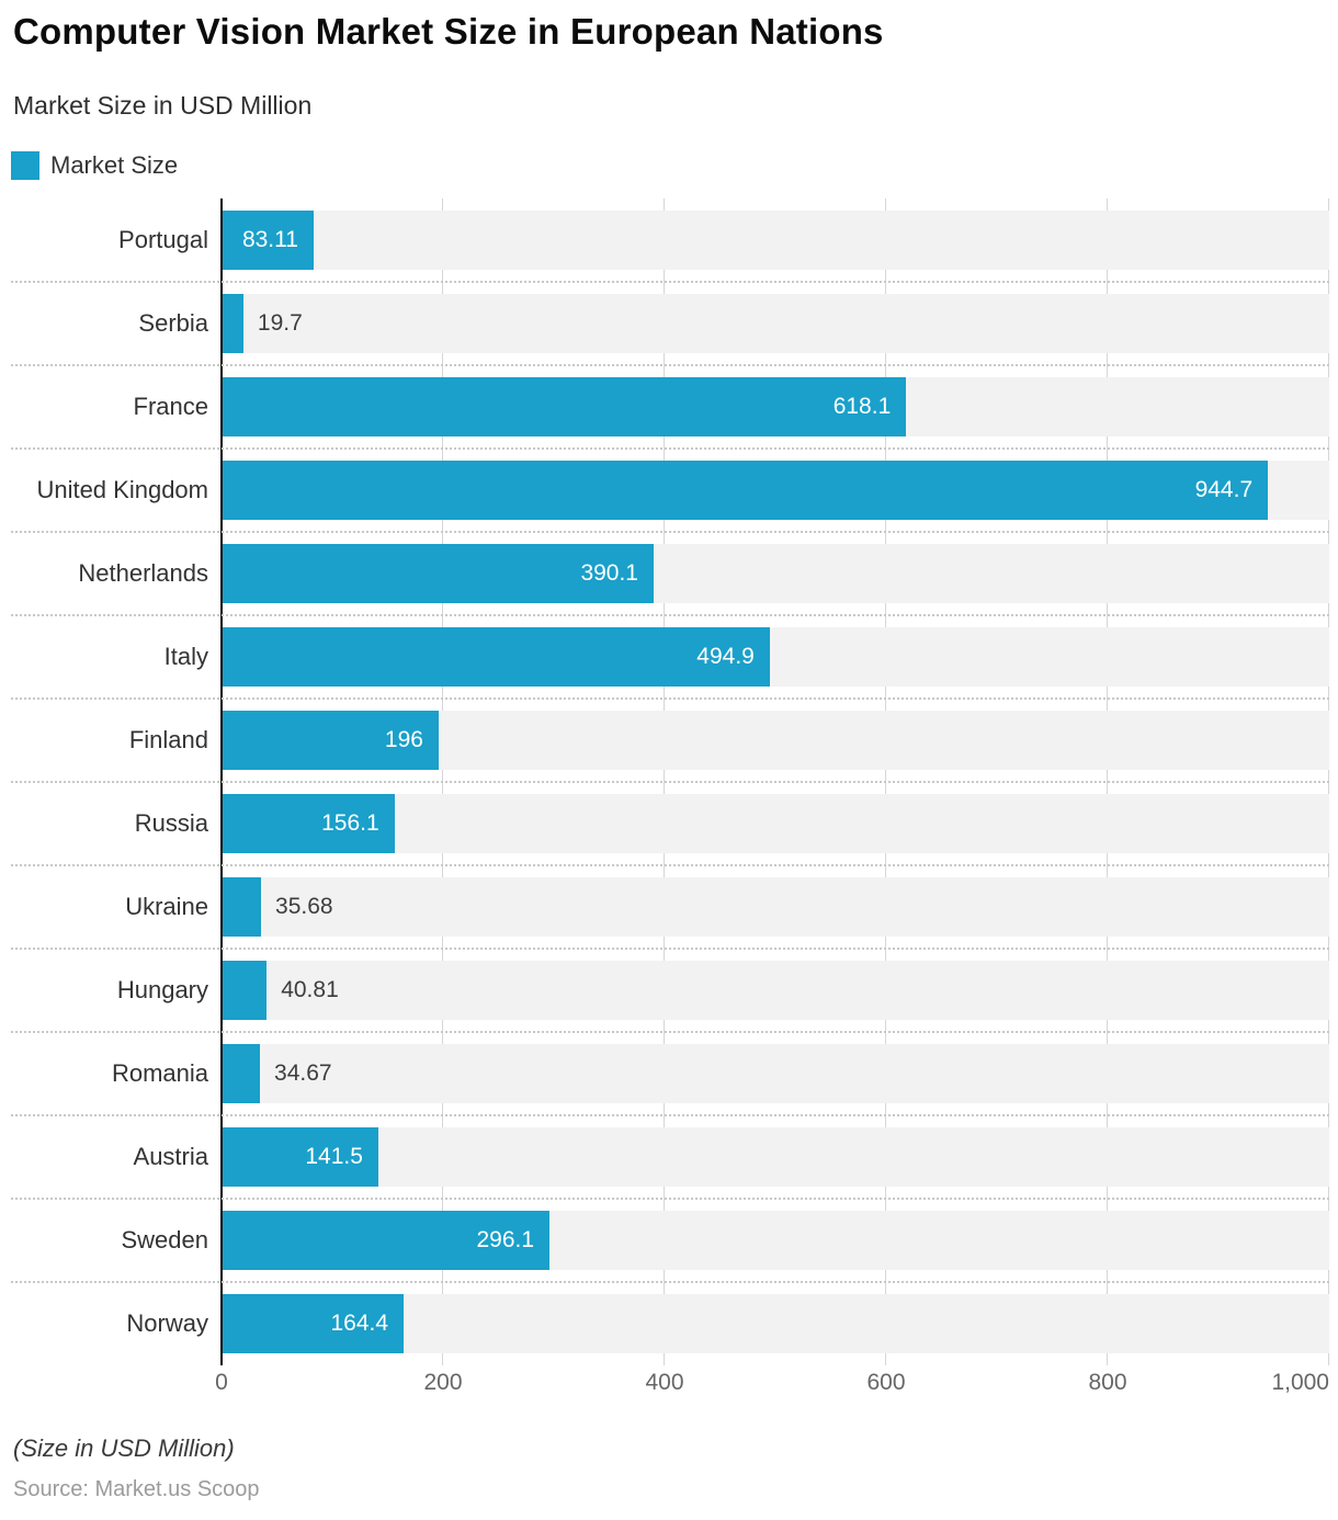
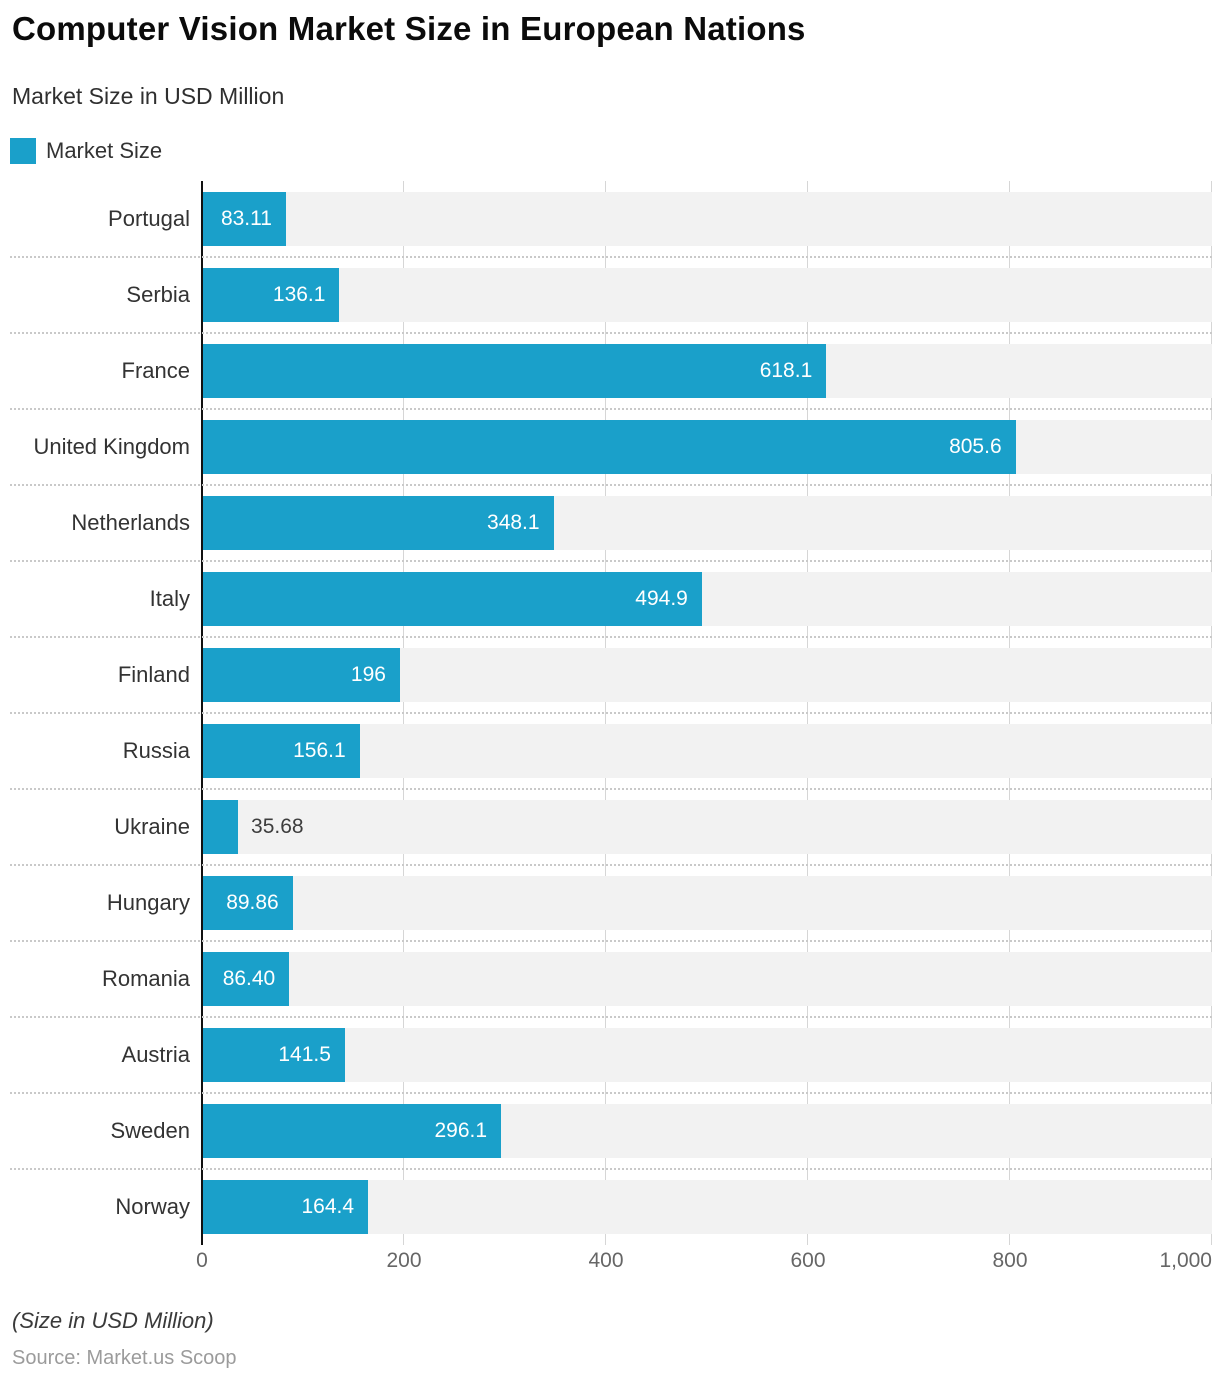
Serbia: 19.7 -> 136.1
United Kingdom: 944.7 -> 805.6
Netherlands: 390.1 -> 348.1
Hungary: 40.81 -> 89.86
Romania: 34.67 -> 86.40
